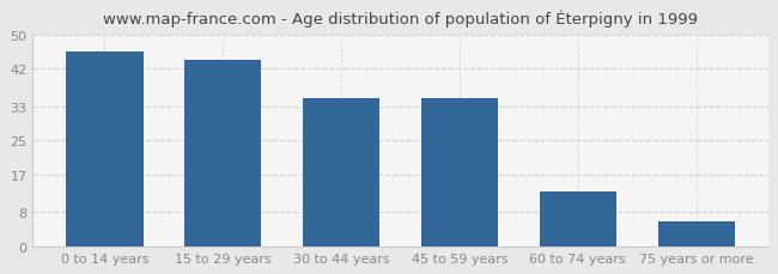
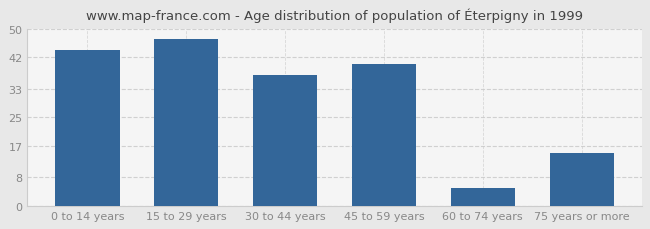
0 to 14 years: 46 -> 44
15 to 29 years: 44 -> 47
30 to 44 years: 35 -> 37
45 to 59 years: 35 -> 40
60 to 74 years: 13 -> 5
75 years or more: 6 -> 15
